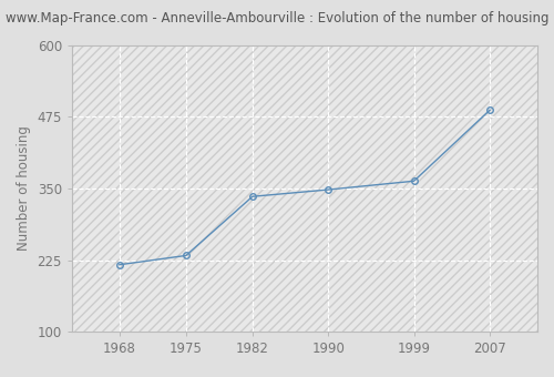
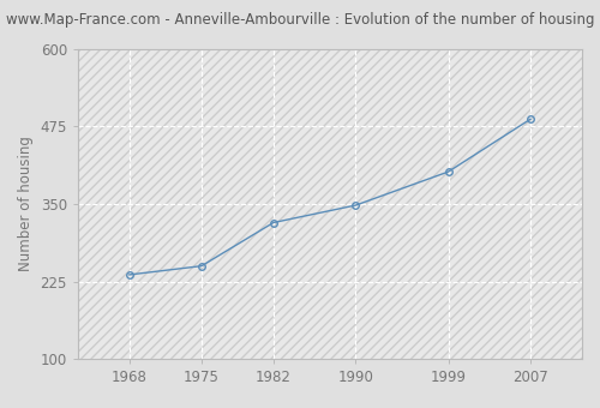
1968: 217 -> 236
1975: 233 -> 250
1982: 336 -> 320
1999: 363 -> 402
